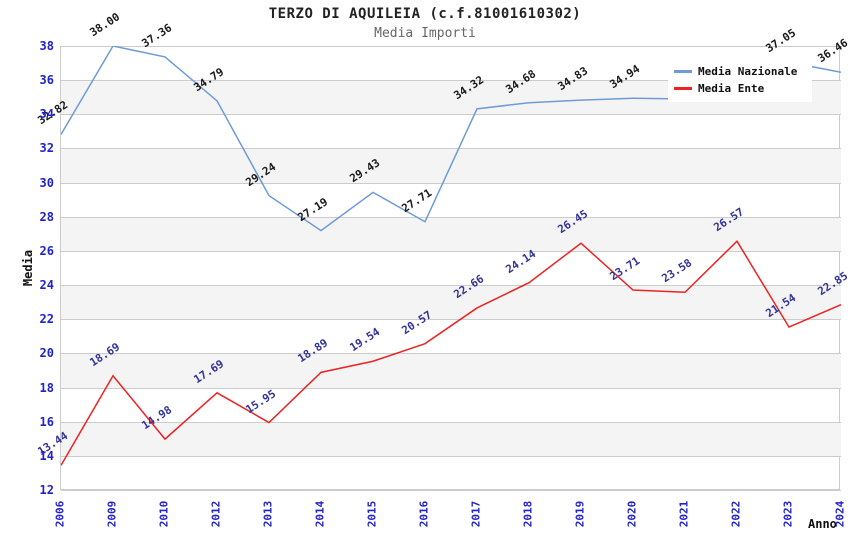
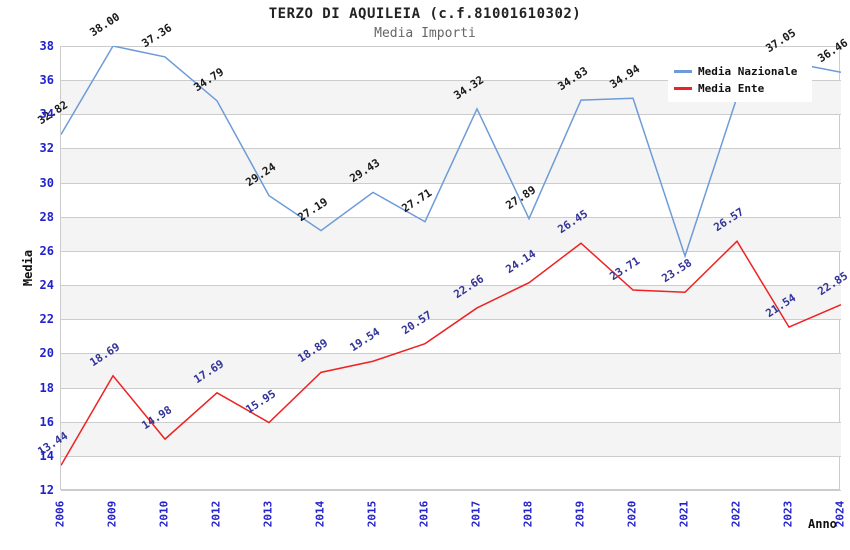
Media Nazionale/2018: 34.68 -> 27.89
Media Nazionale/2021: 34.9 -> 25.7
